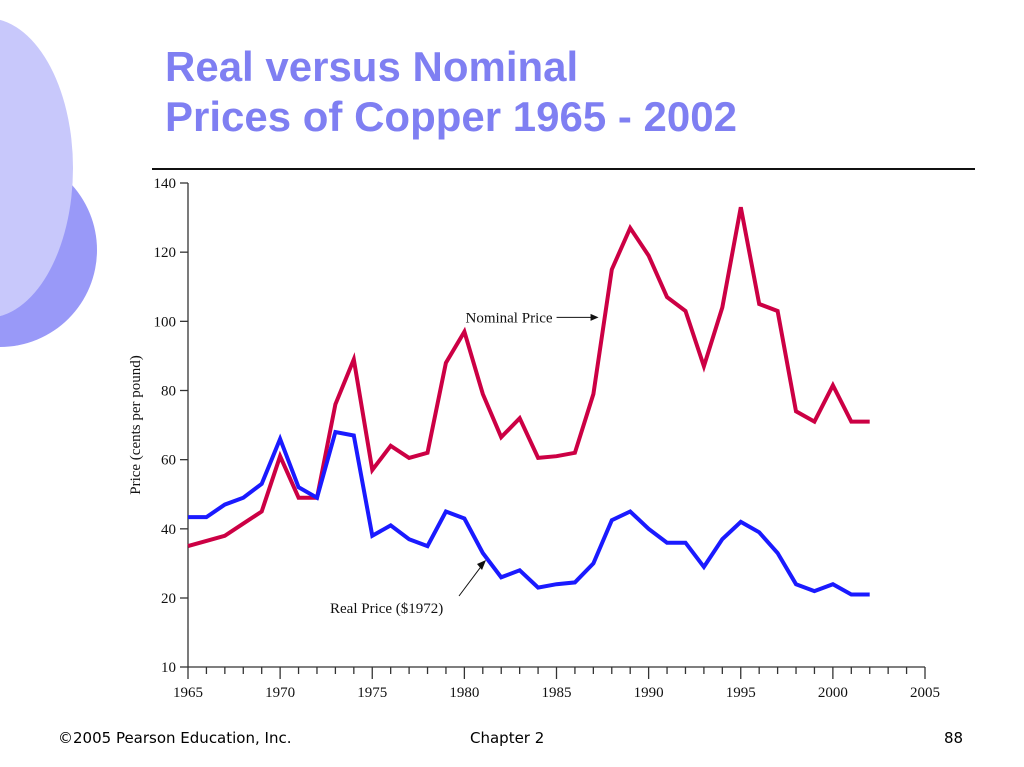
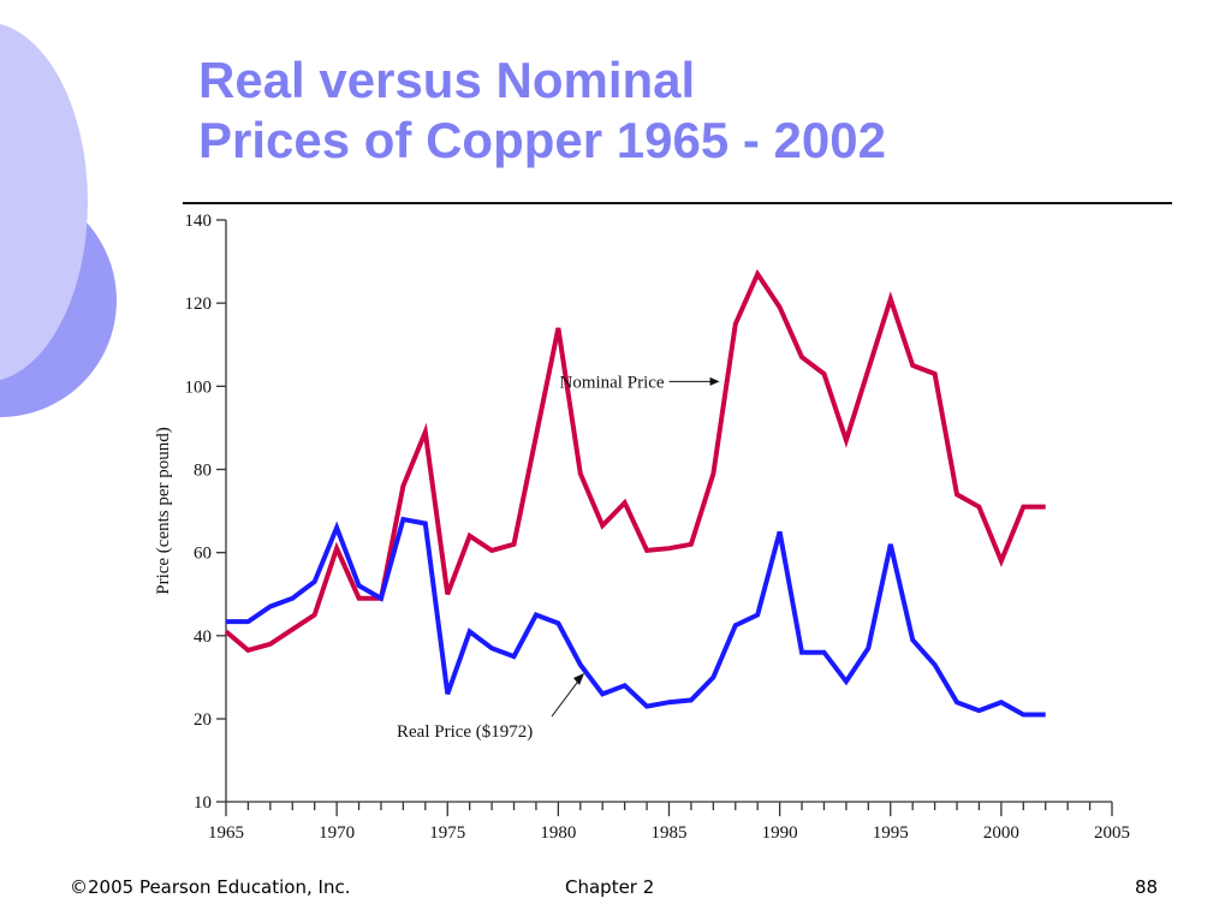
Nominal Price/1965: 35 -> 41
Nominal Price/1975: 57 -> 50
Real Price ($1972)/1975: 38 -> 26
Nominal Price/1980: 97 -> 114
Real Price ($1972)/1990: 40 -> 65
Nominal Price/1995: 133 -> 121
Real Price ($1972)/1995: 42 -> 62
Nominal Price/2000: 82 -> 58
